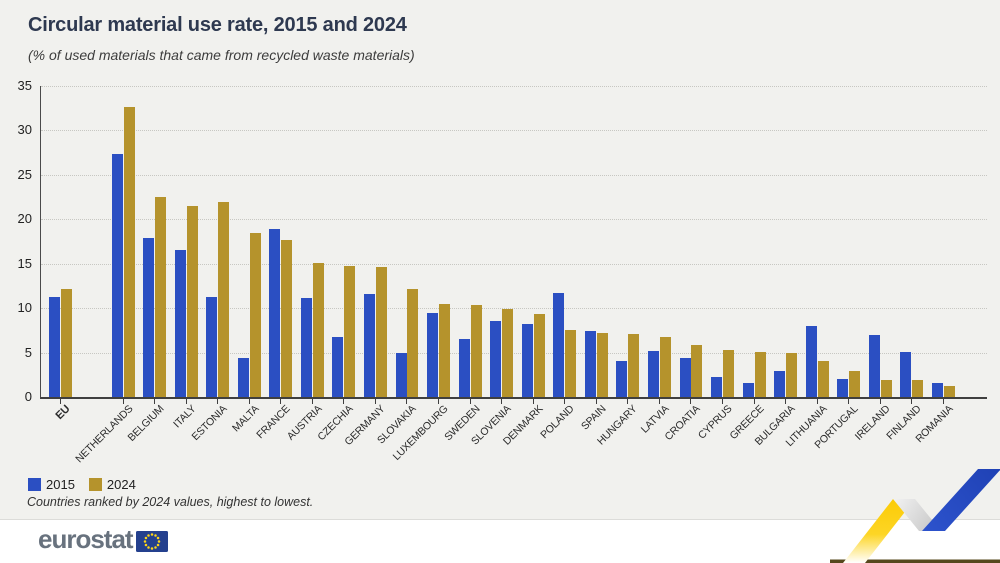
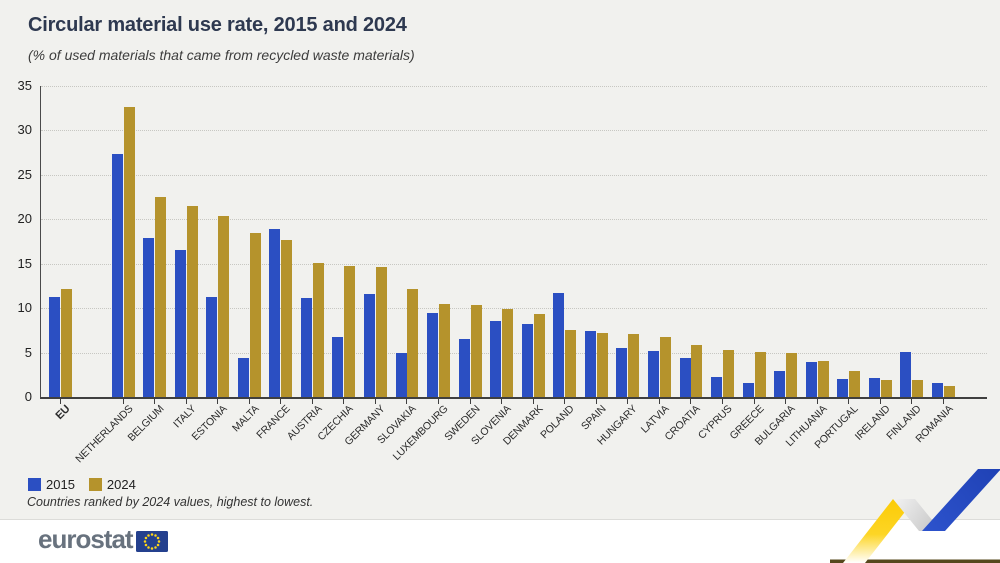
2024/ESTONIA: 22 -> 20
2015/HUNGARY: 4 -> 6
2015/LITHUANIA: 8 -> 4
2015/IRELAND: 7 -> 2
